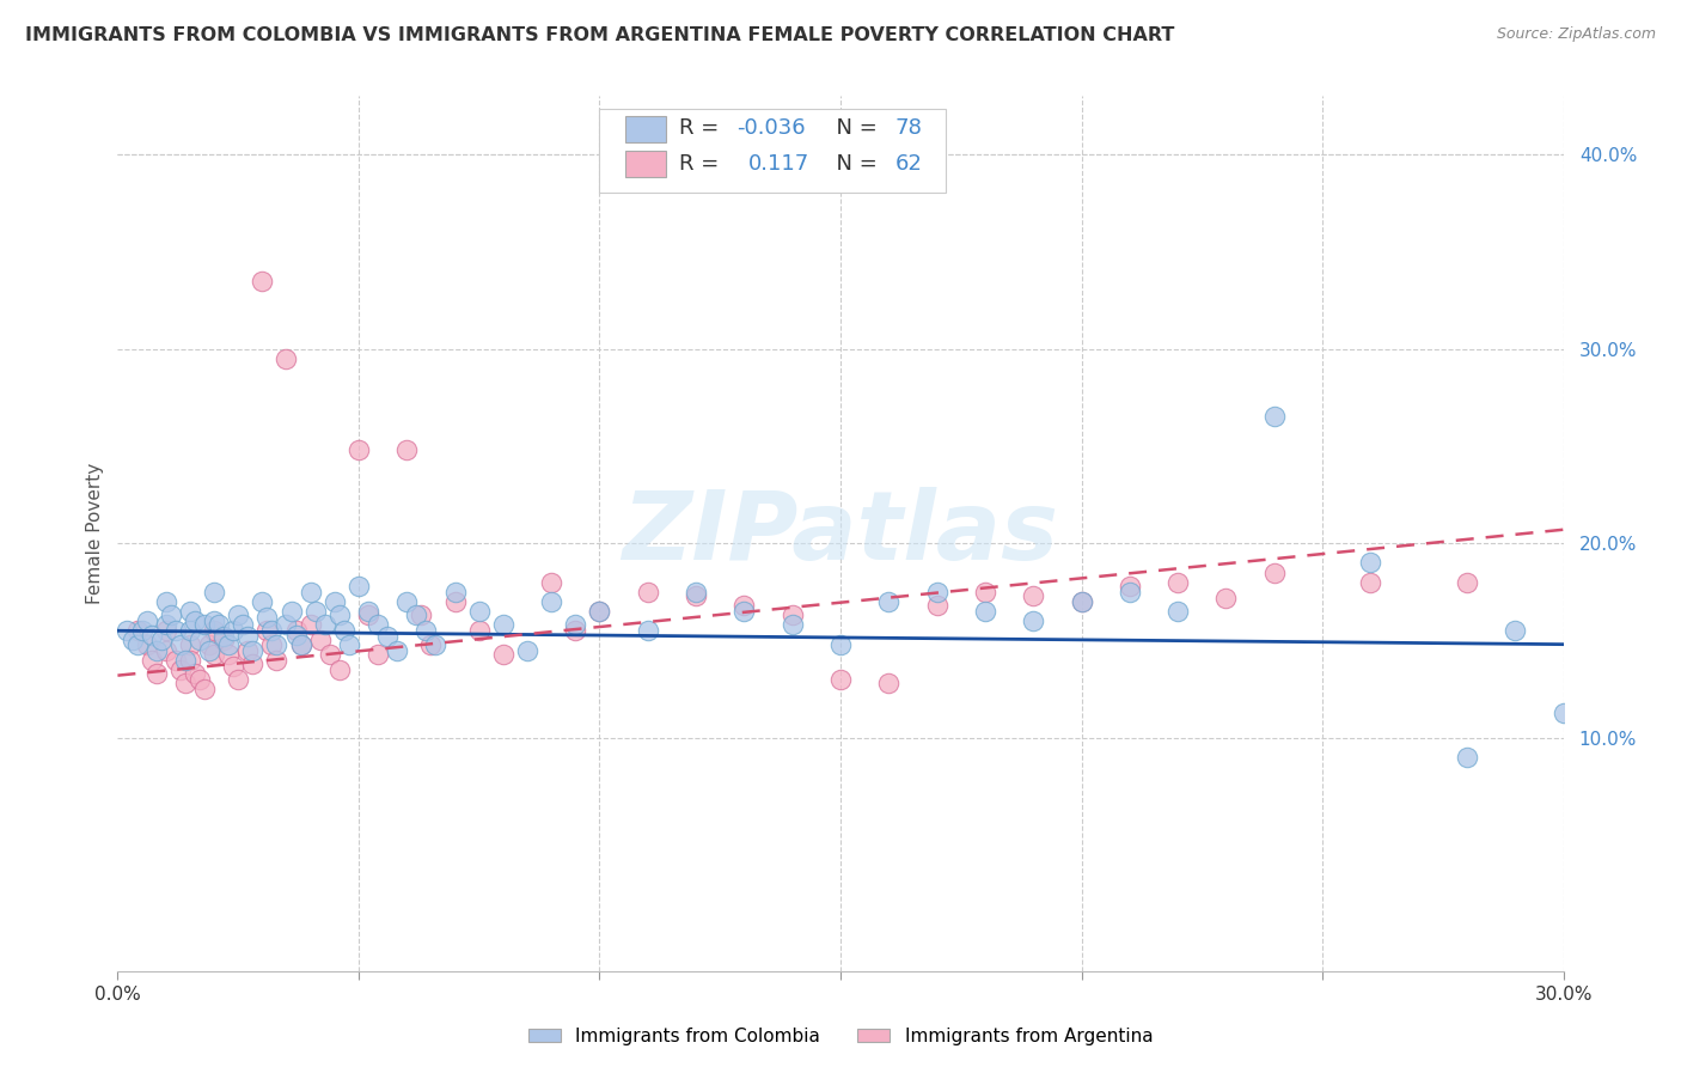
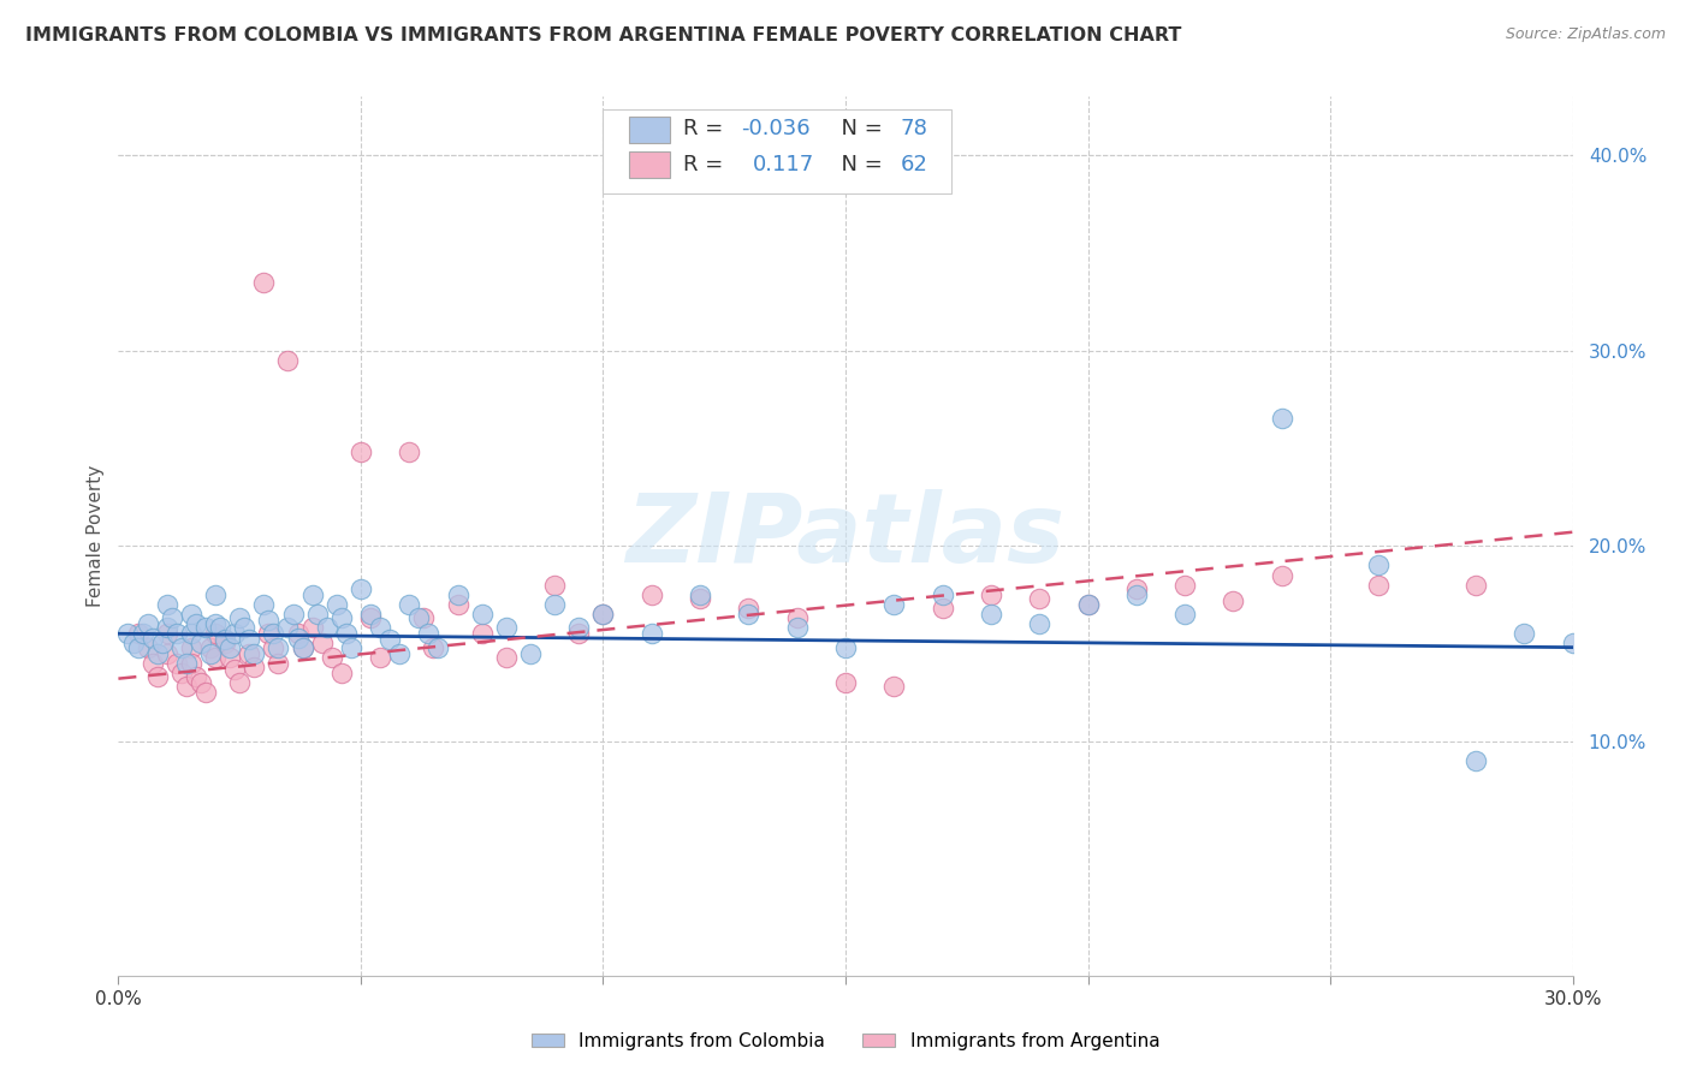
Immigrants from Colombia/30.0%: 11.3% -> 15.0%
